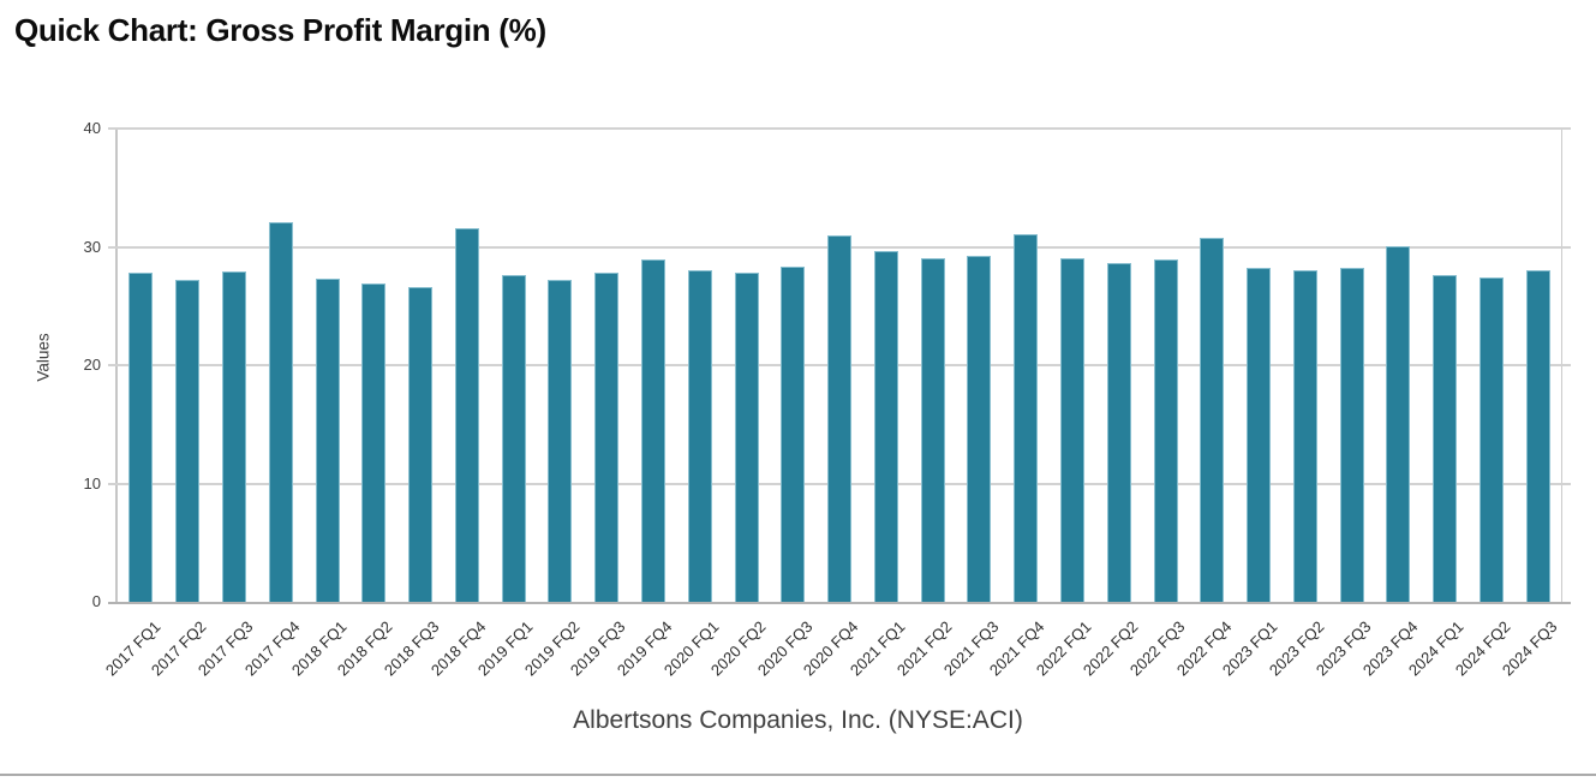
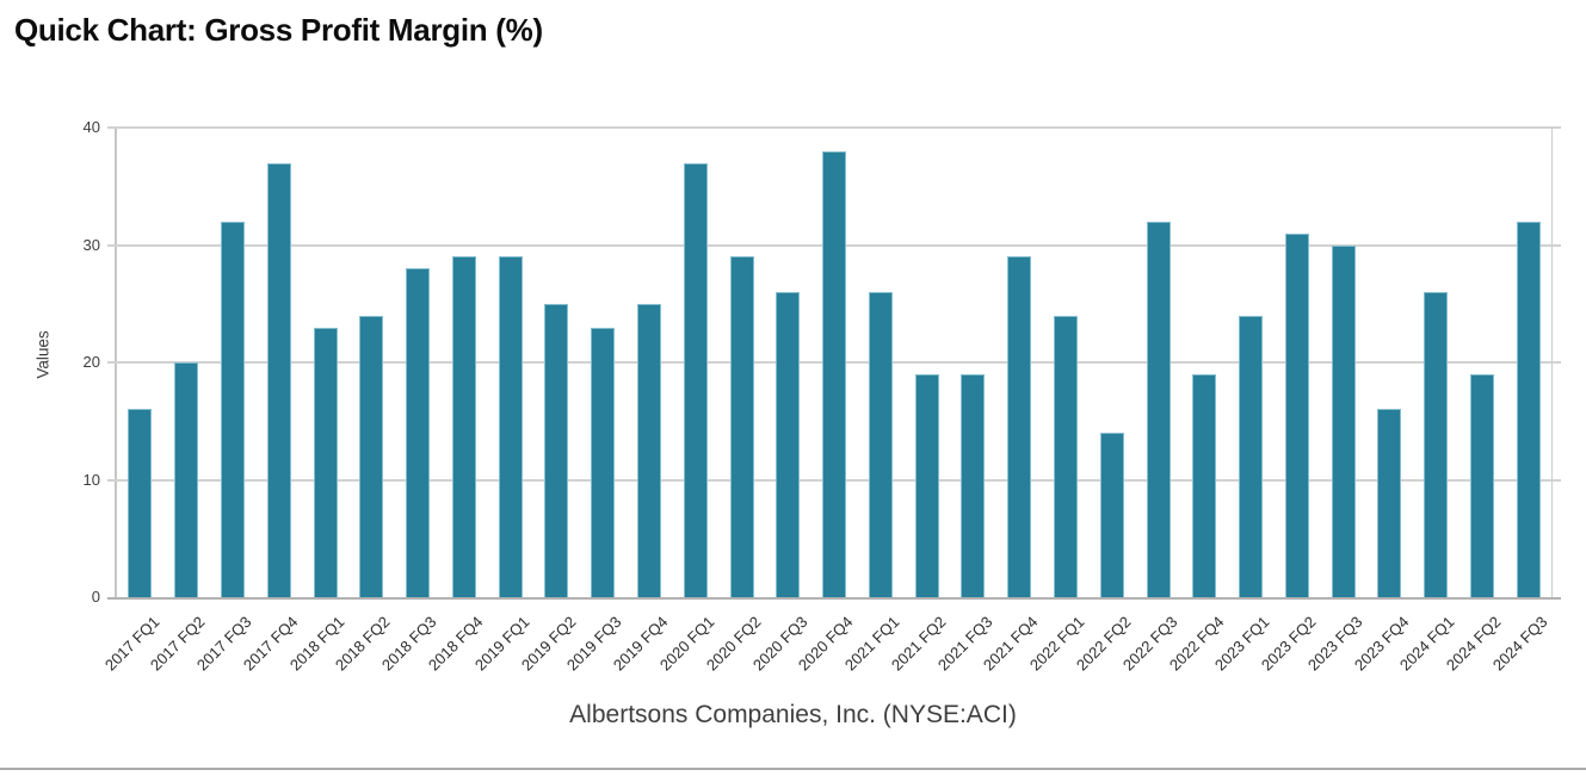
2017 FQ1: 28 -> 16
2017 FQ2: 27 -> 20
2017 FQ3: 28 -> 32
2017 FQ4: 32 -> 37
2018 FQ1: 27 -> 23
2018 FQ2: 27 -> 24
2018 FQ3: 27 -> 28
2018 FQ4: 32 -> 29
2019 FQ1: 28 -> 29
2019 FQ2: 27 -> 25
2019 FQ3: 28 -> 23
2019 FQ4: 29 -> 25
2020 FQ1: 28 -> 37
2020 FQ2: 28 -> 29
2020 FQ3: 28 -> 26
2020 FQ4: 31 -> 38
2021 FQ1: 30 -> 26
2021 FQ2: 29 -> 19
2021 FQ3: 29 -> 19
2021 FQ4: 31 -> 29
2022 FQ1: 29 -> 24
2022 FQ2: 29 -> 14
2022 FQ3: 29 -> 32
2022 FQ4: 31 -> 19
2023 FQ1: 28 -> 24
2023 FQ2: 28 -> 31
2023 FQ3: 28 -> 30
2023 FQ4: 30 -> 16
2024 FQ1: 28 -> 26
2024 FQ2: 27 -> 19
2024 FQ3: 28 -> 32
